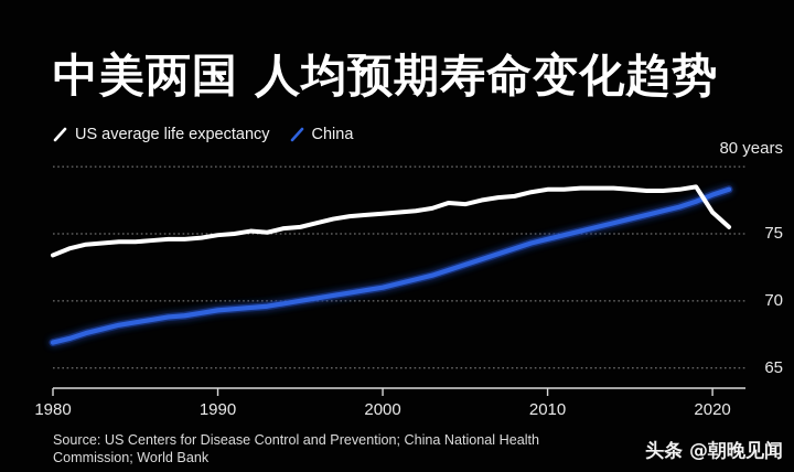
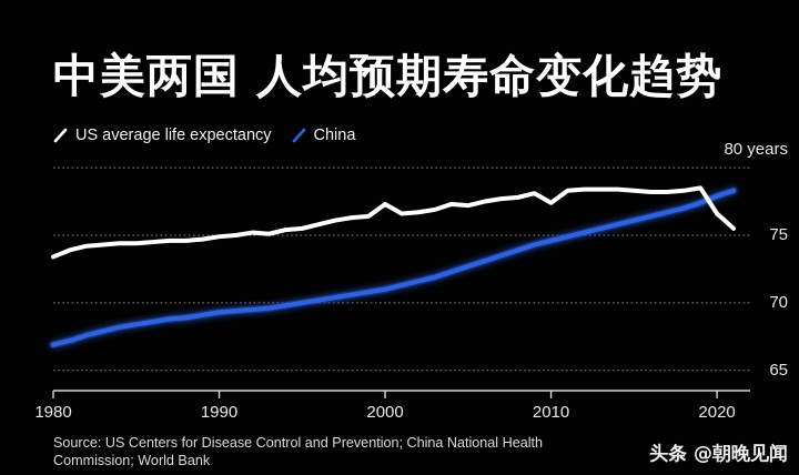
US average life expectancy/2000: 76.5 -> 77.3
US average life expectancy/2010: 78.3 -> 77.4
